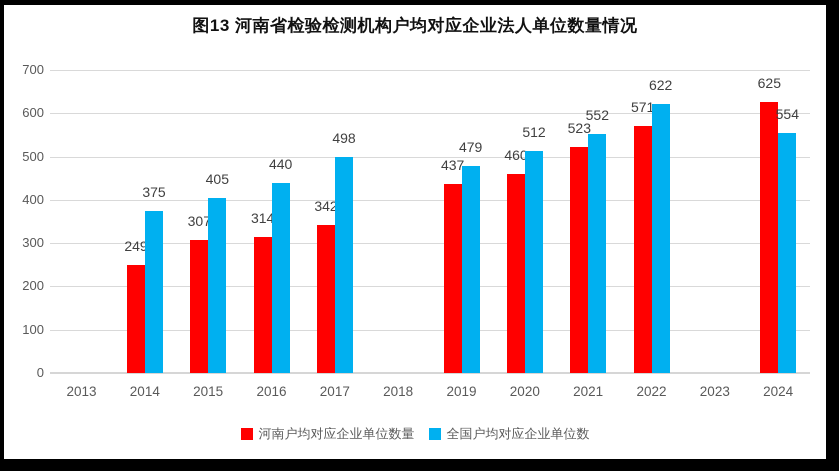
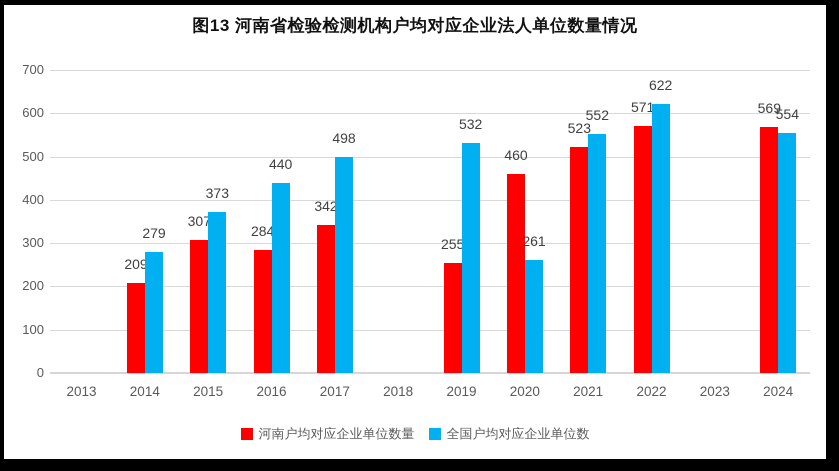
河南户均对应企业单位数量/2014: 249 -> 209
全国户均对应企业单位数/2014: 375 -> 279
全国户均对应企业单位数/2015: 405 -> 373
河南户均对应企业单位数量/2016: 314 -> 284
河南户均对应企业单位数量/2019: 437 -> 255
全国户均对应企业单位数/2019: 479 -> 532
全国户均对应企业单位数/2020: 512 -> 261
河南户均对应企业单位数量/2024: 625 -> 569
